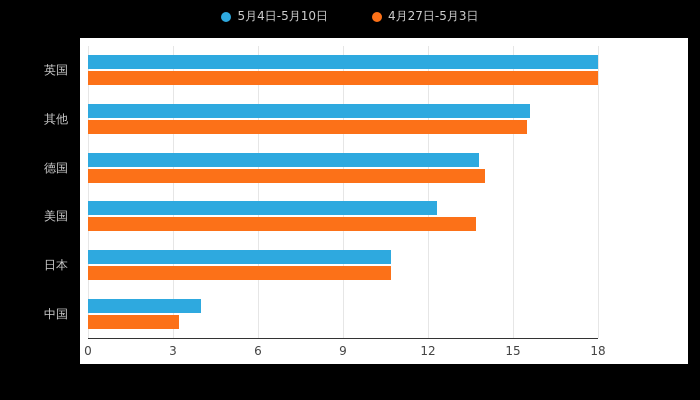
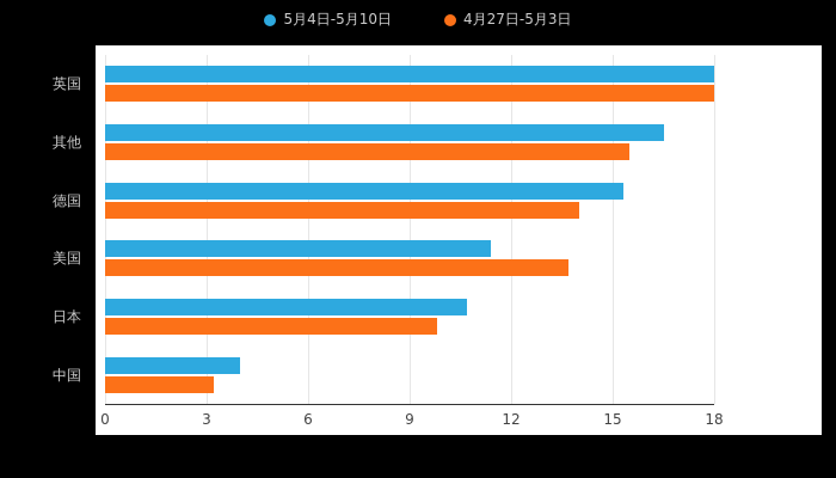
5月4日-5月10日/其他: 15.6 -> 16.5
5月4日-5月10日/德国: 13.8 -> 15.3
5月4日-5月10日/美国: 12.3 -> 11.4
4月27日-5月3日/日本: 10.7 -> 9.8
